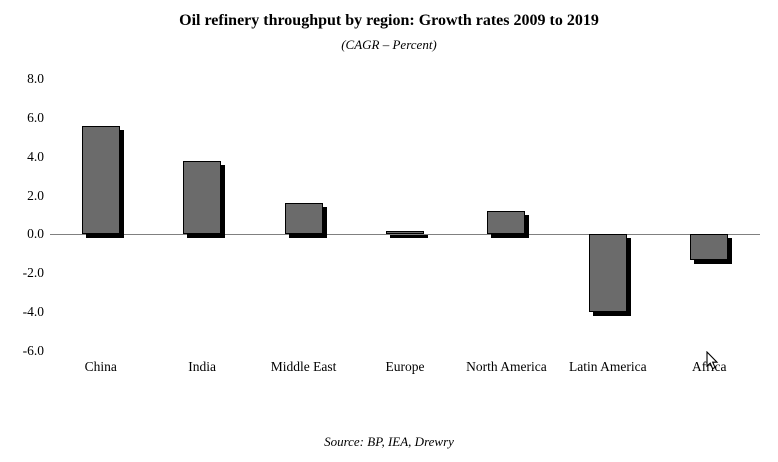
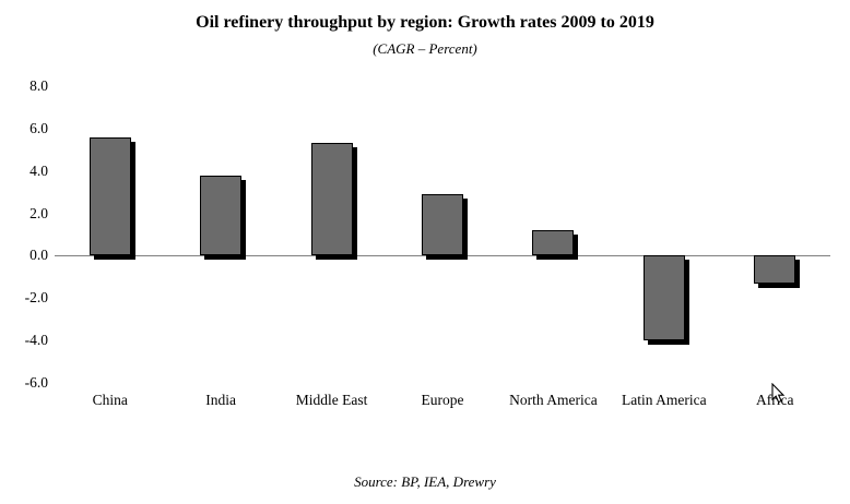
Middle East: 1.6 -> 5.3
Europe: 0.2 -> 2.9
